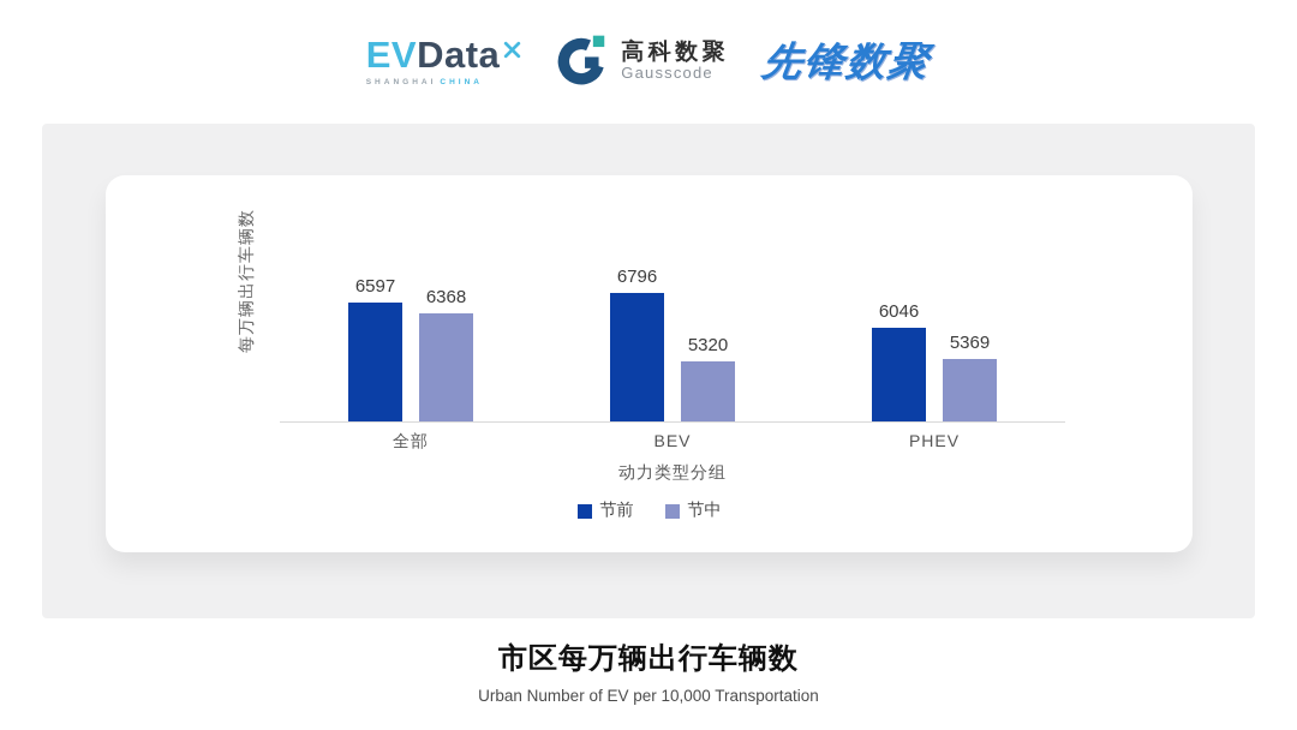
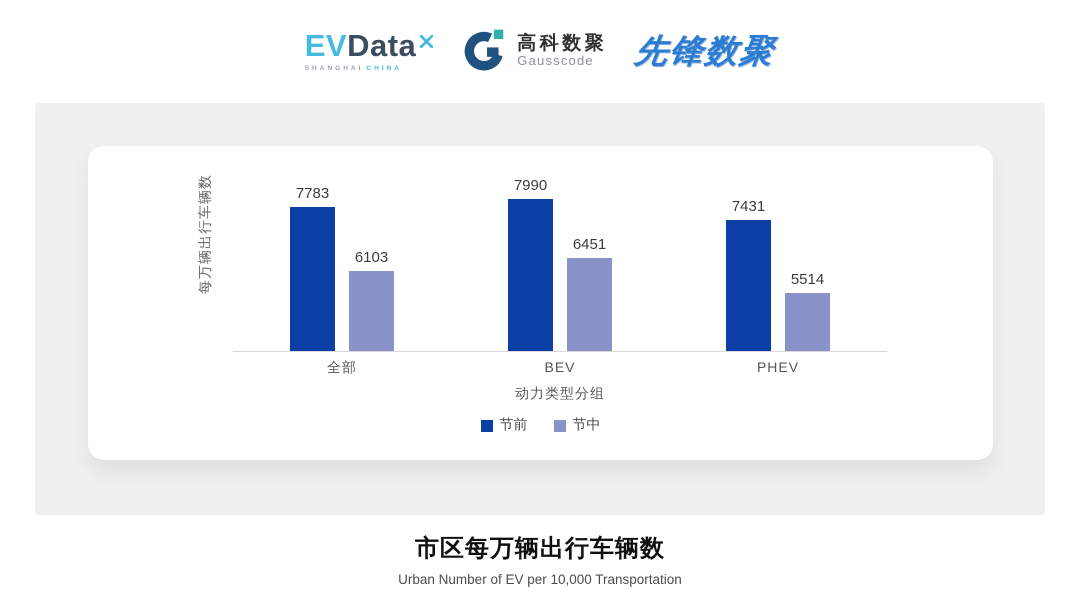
节前/全部: 6597 -> 7783
节中/全部: 6368 -> 6103
节前/BEV: 6796 -> 7990
节中/BEV: 5320 -> 6451
节前/PHEV: 6046 -> 7431
节中/PHEV: 5369 -> 5514
